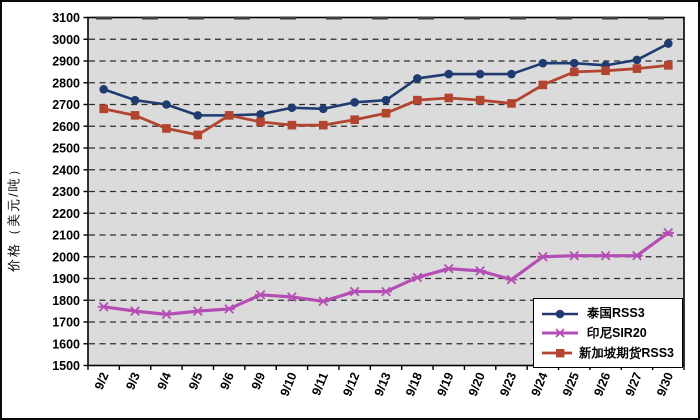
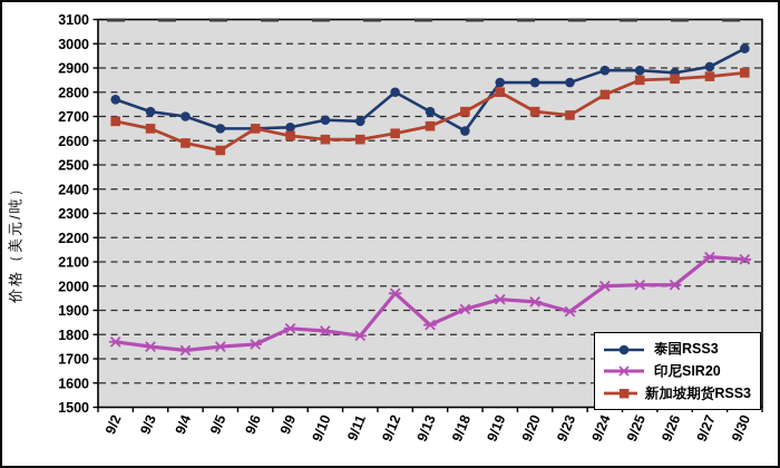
泰国RSS3/9/12: 2710 -> 2800
印尼SIR20/9/12: 1840 -> 1970
泰国RSS3/9/18: 2820 -> 2640
新加坡期货RSS3/9/19: 2730 -> 2800
印尼SIR20/9/27: 2000 -> 2120
